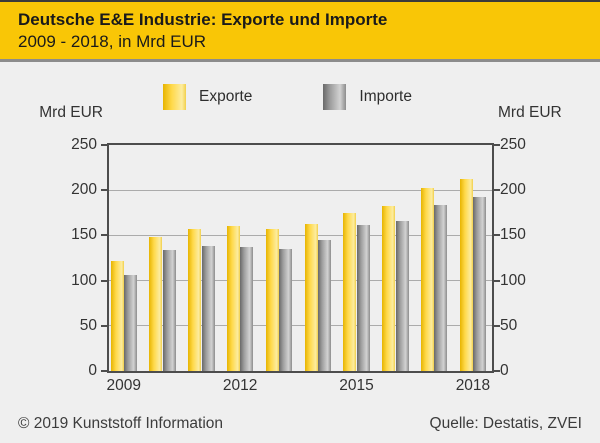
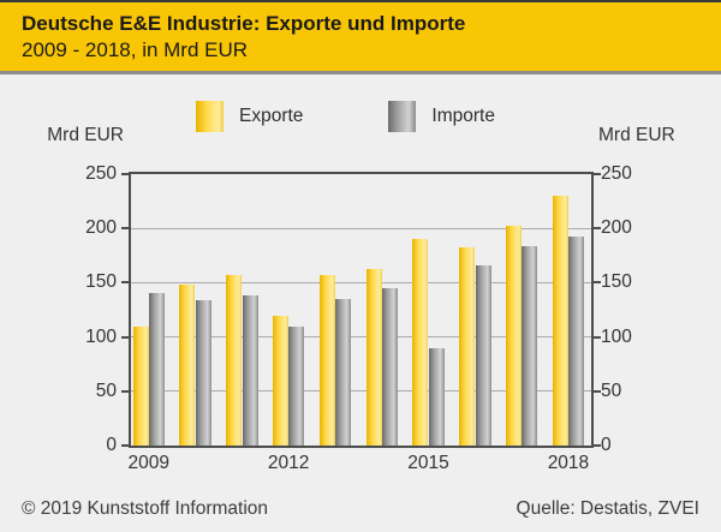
Exporte/2009: 120 -> 110
Importe/2009: 110 -> 140
Exporte/2012: 160 -> 120
Importe/2012: 140 -> 110
Exporte/2015: 180 -> 190
Importe/2015: 160 -> 90
Exporte/2018: 210 -> 230
